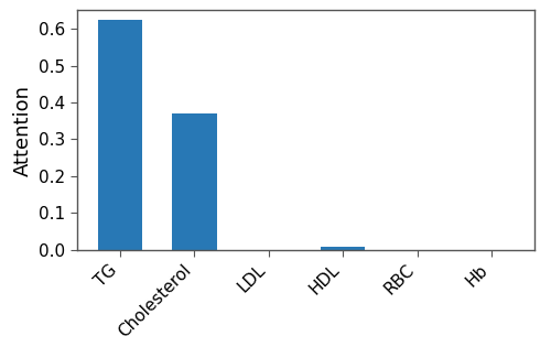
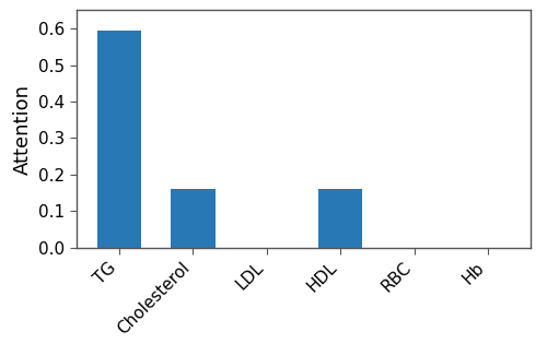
TG: 0.625 -> 0.595
Cholesterol: 0.370 -> 0.160
HDL: 0.008 -> 0.160
